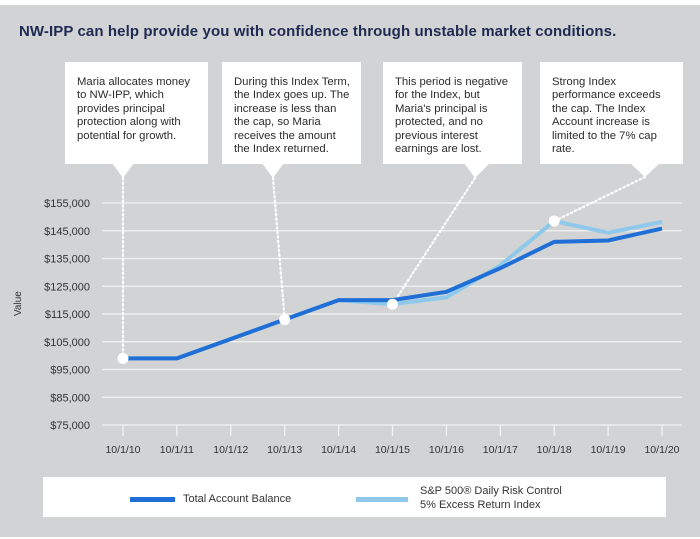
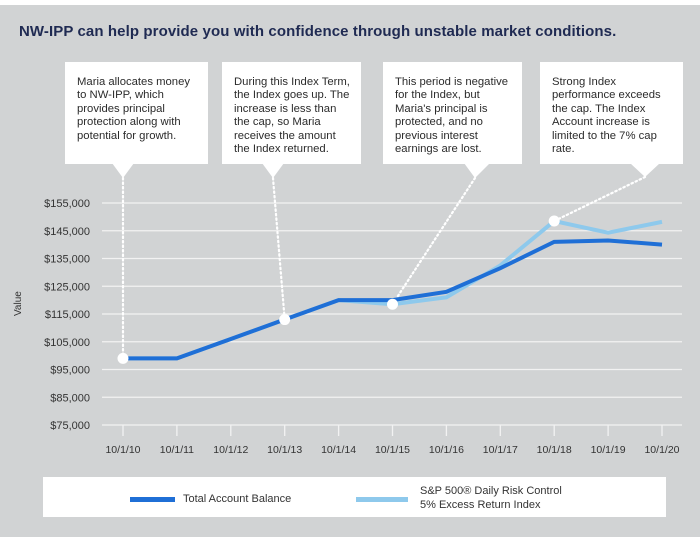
Total Account Balance/10/1/20: $146000 -> $140000
